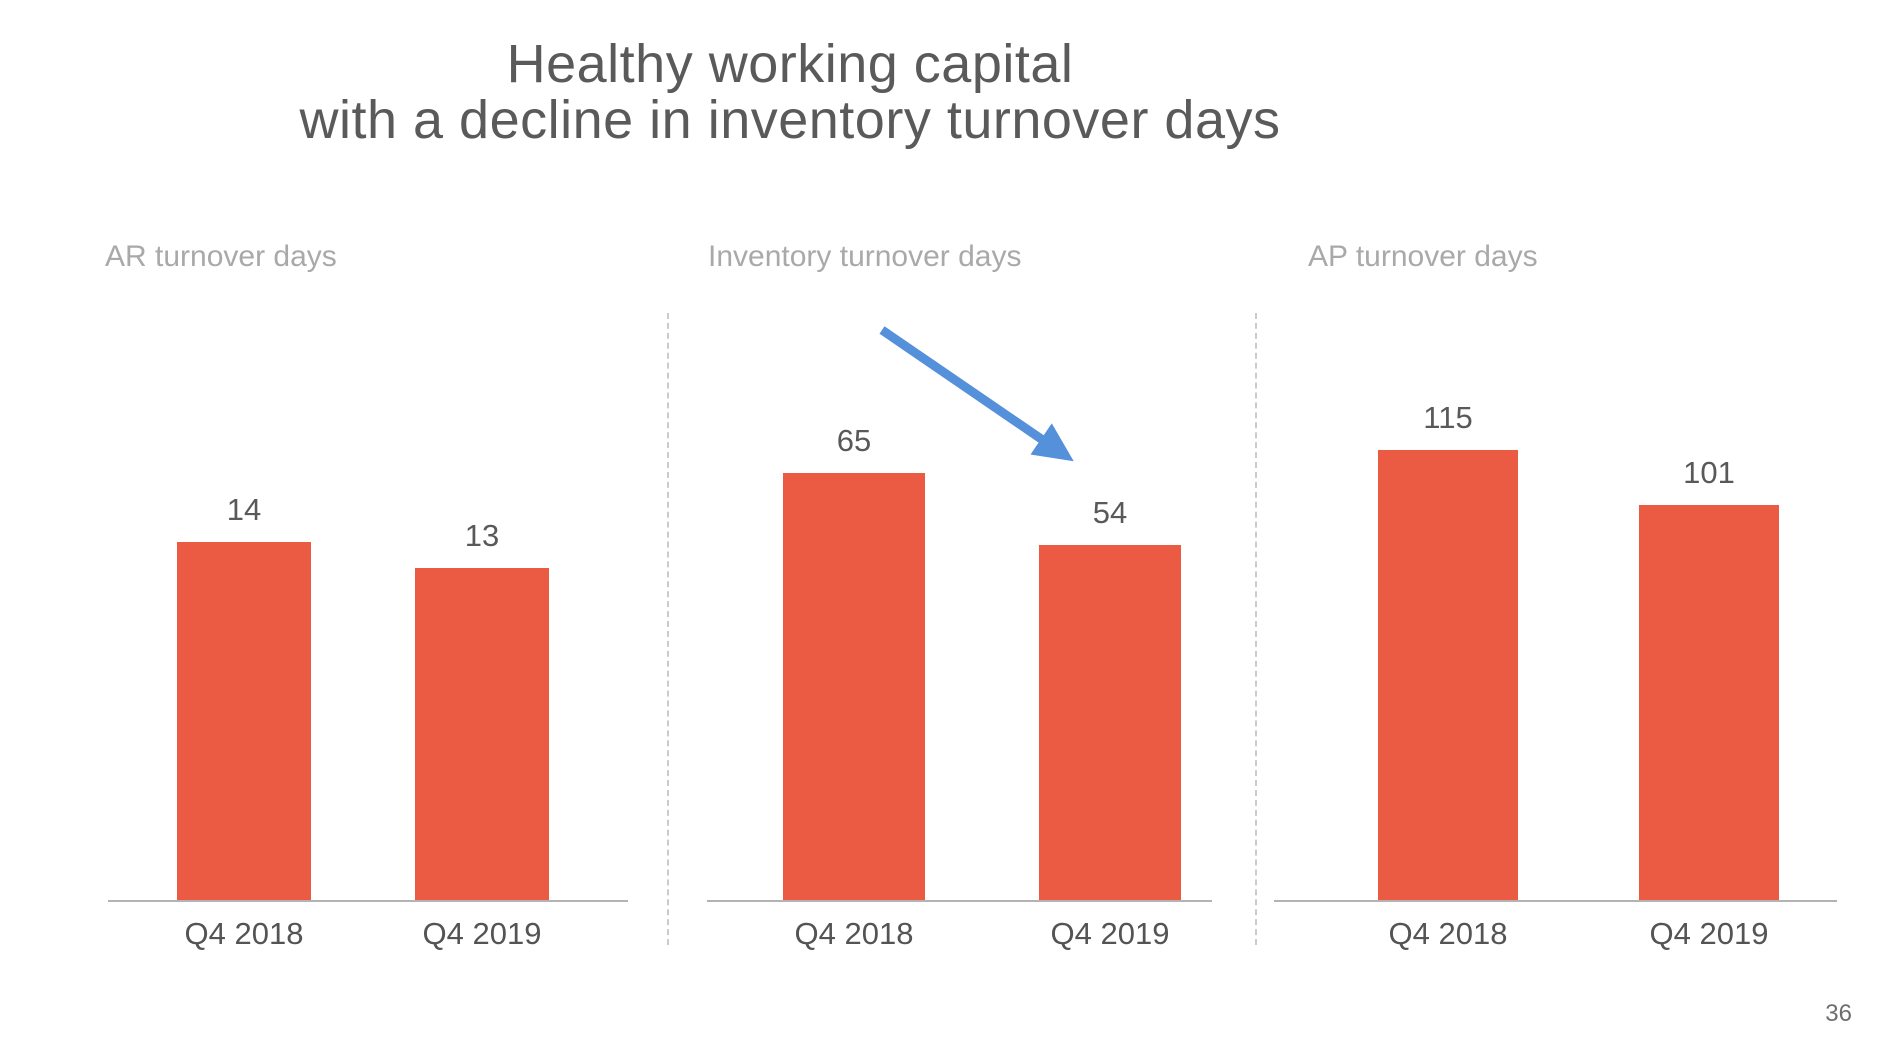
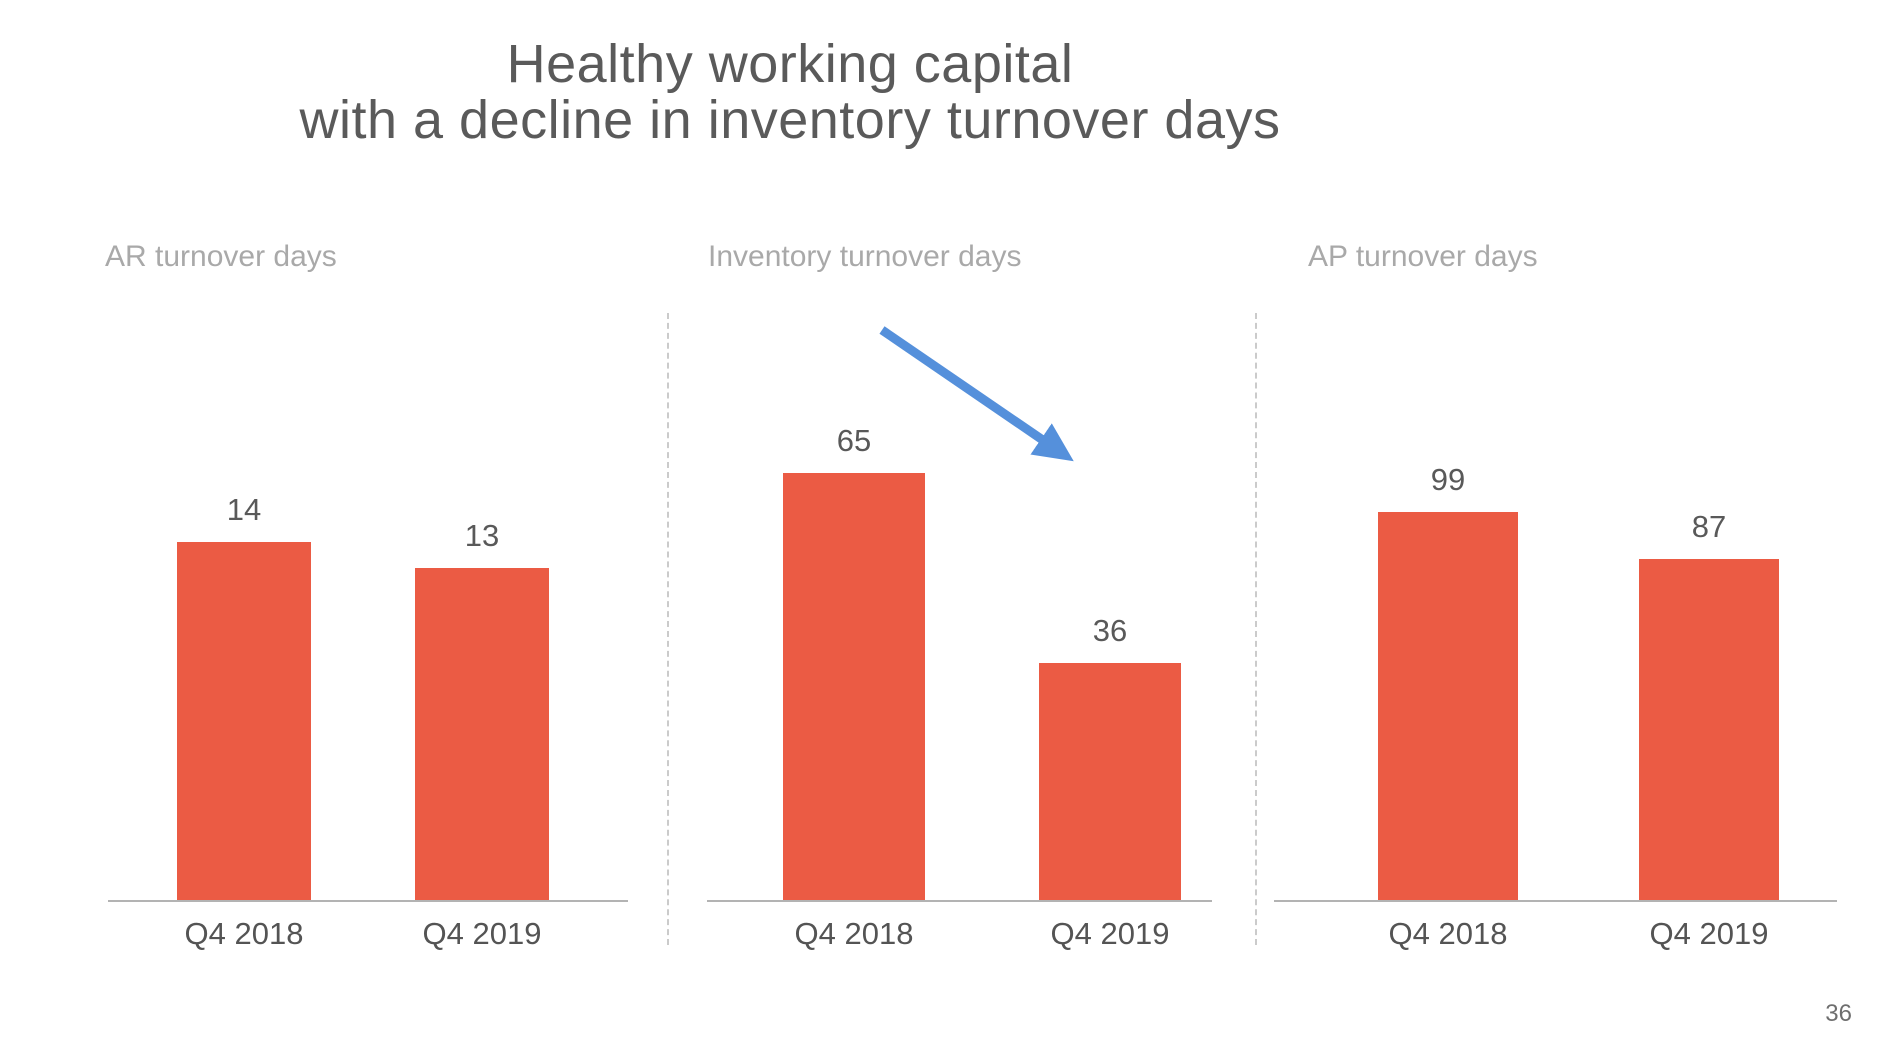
Inventory turnover days/Q4 2019: 54 -> 36
AP turnover days/Q4 2018: 115 -> 99
AP turnover days/Q4 2019: 101 -> 87
